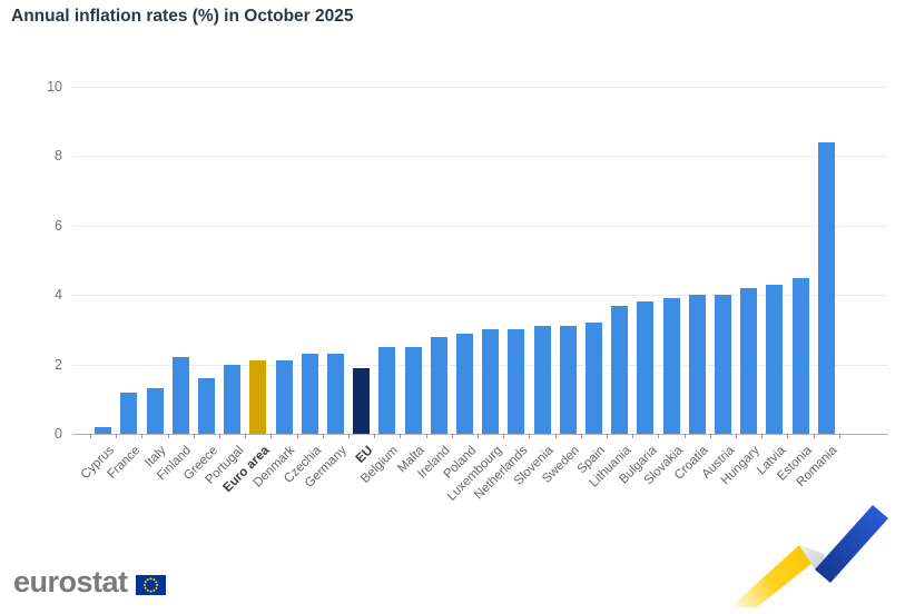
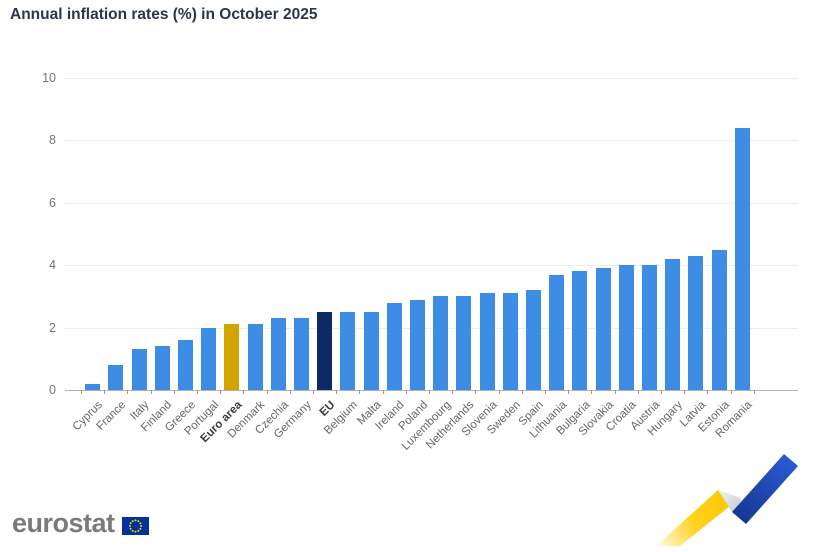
France: 1.2 -> 0.8
Finland: 2.2 -> 1.4
EU: 1.9 -> 2.5
